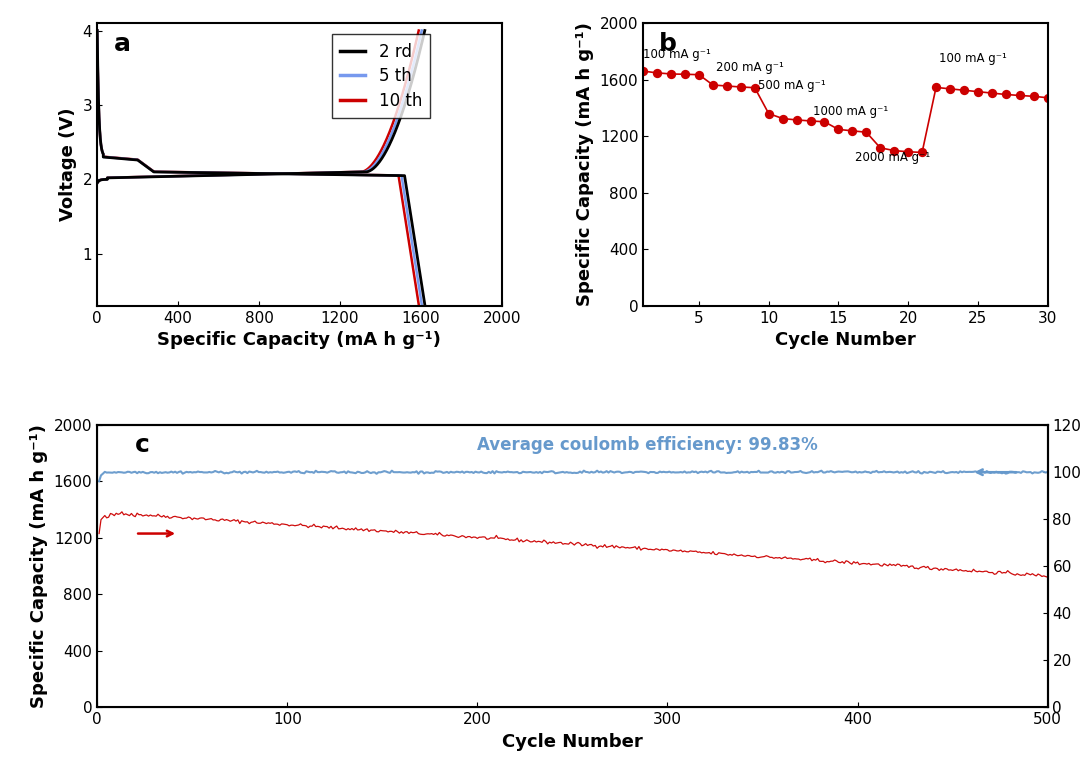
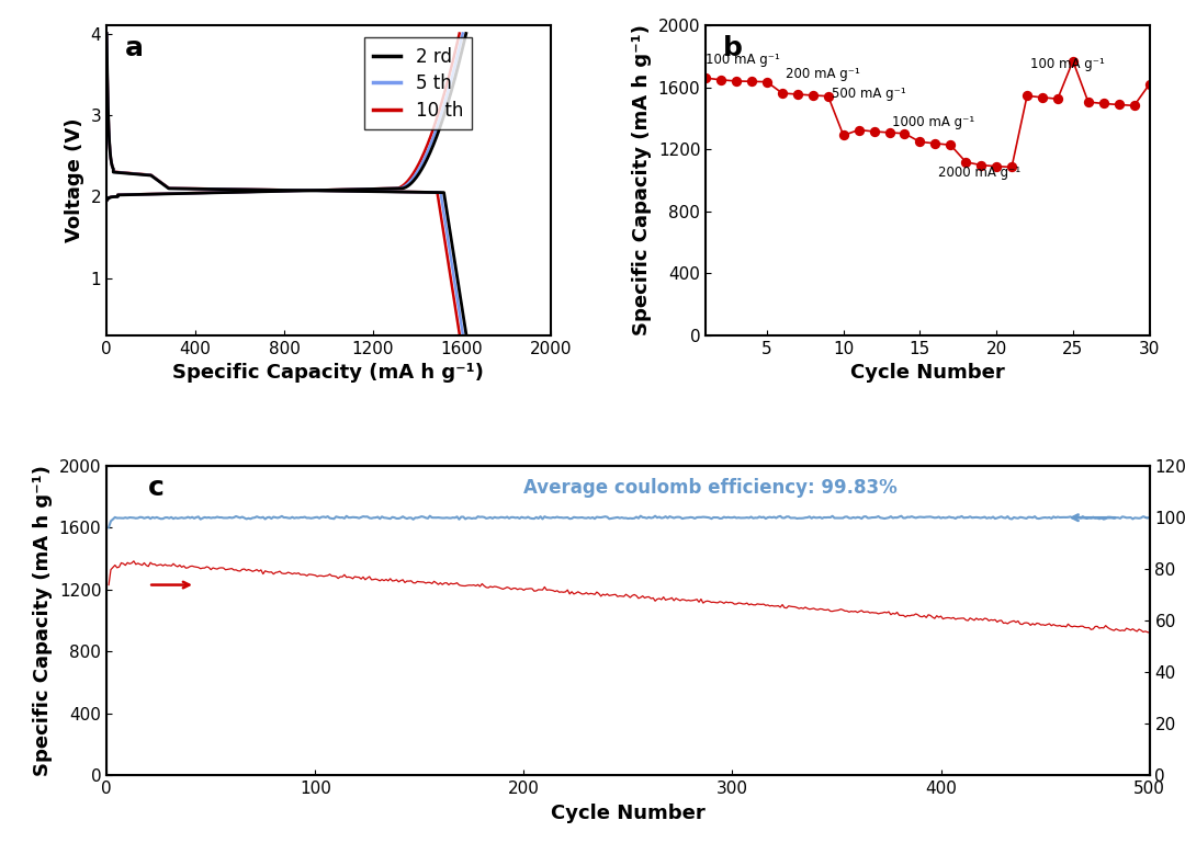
10: 1360 -> 1290
25: 1520 -> 1770
30: 1470 -> 1620
